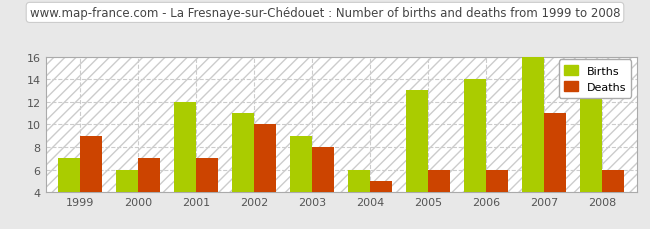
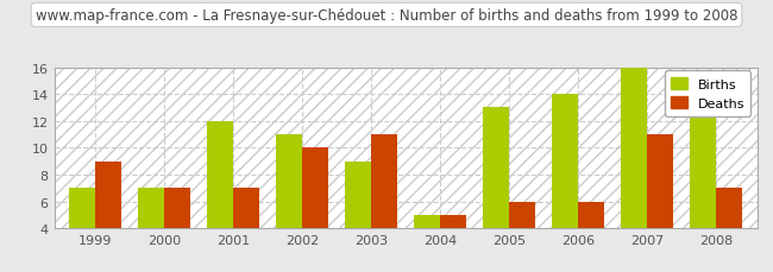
Births/2000: 6 -> 7
Deaths/2003: 8 -> 11
Births/2004: 6 -> 5
Deaths/2008: 6 -> 7
